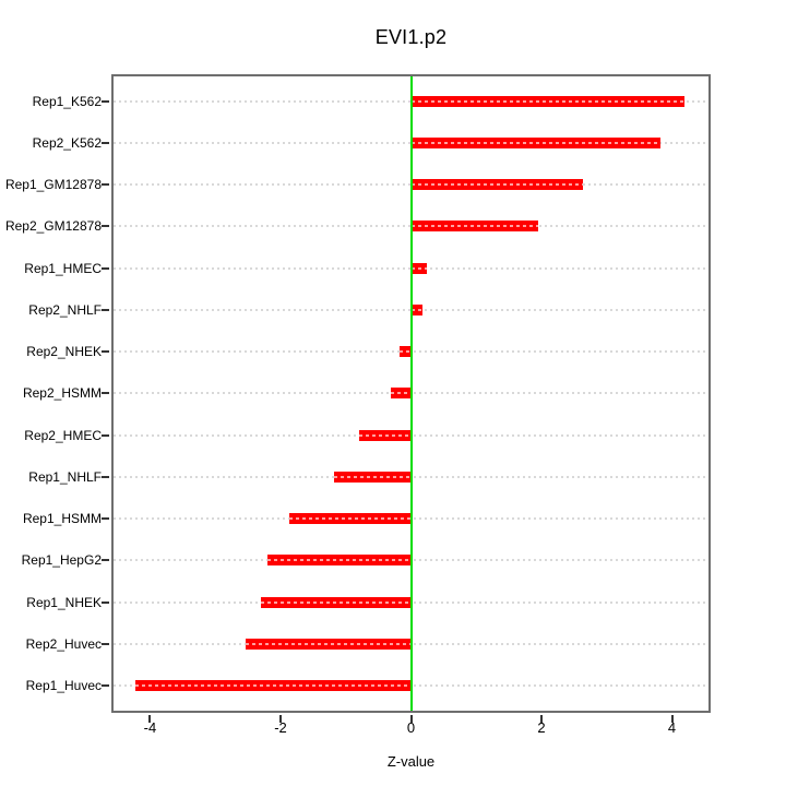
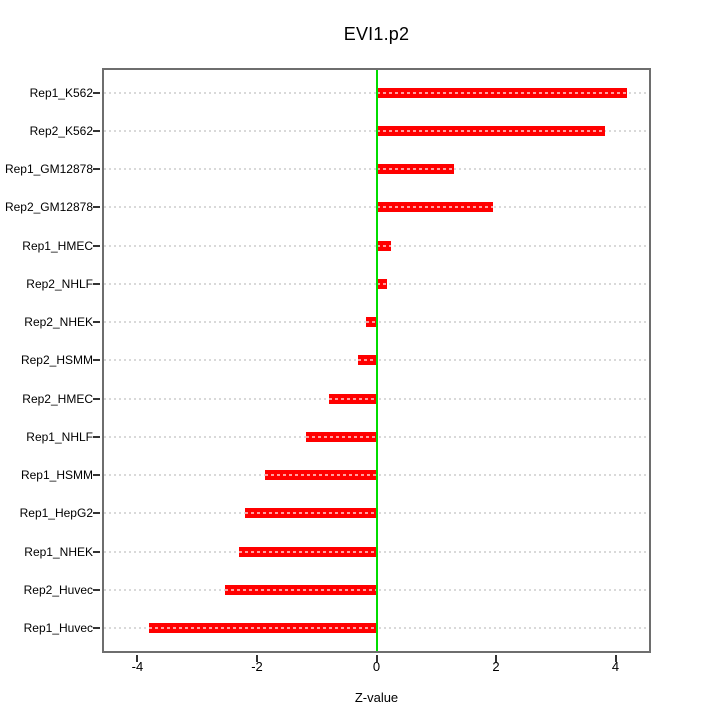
Rep1_GM12878: 2.6 -> 1.3
Rep1_Huvec: -4.2 -> -3.8
